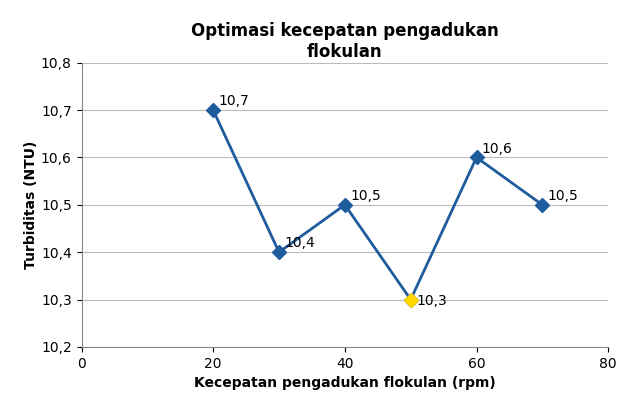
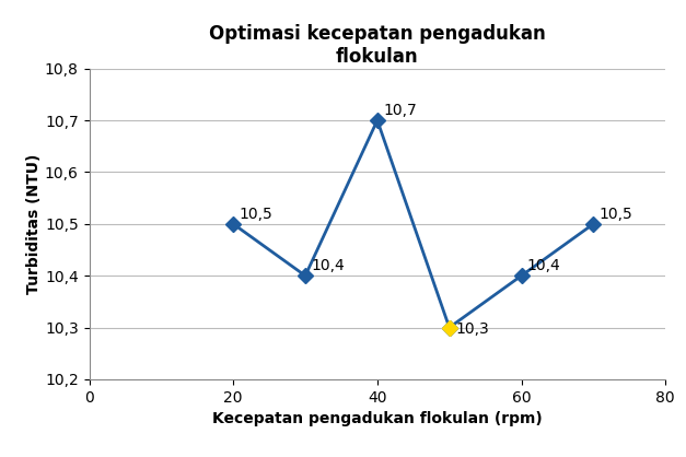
20: 10,7 -> 10,5
40: 10,5 -> 10,7
60: 10,6 -> 10,4
